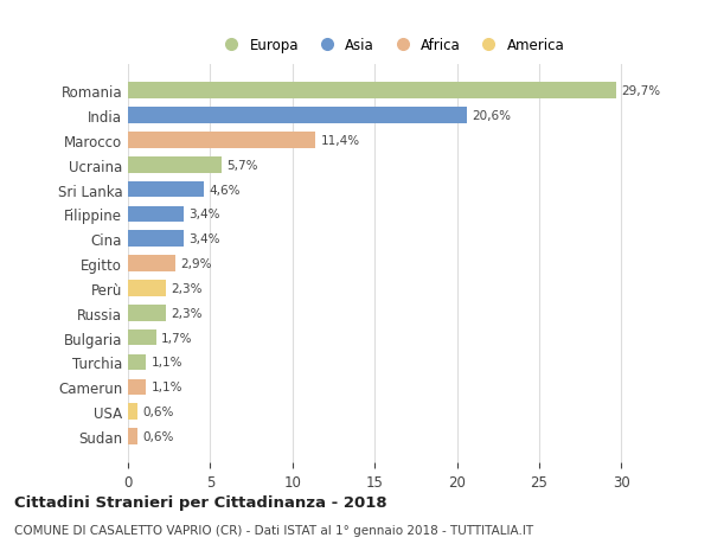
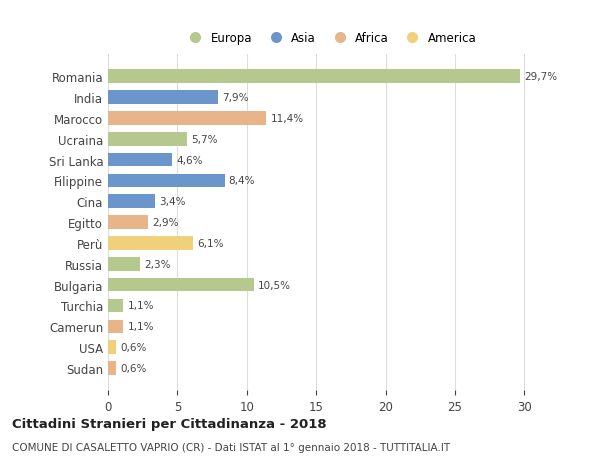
India: 20,6% -> 7,9%
Filippine: 3,4% -> 8,4%
Perù: 2,3% -> 6,1%
Bulgaria: 1,7% -> 10,5%
